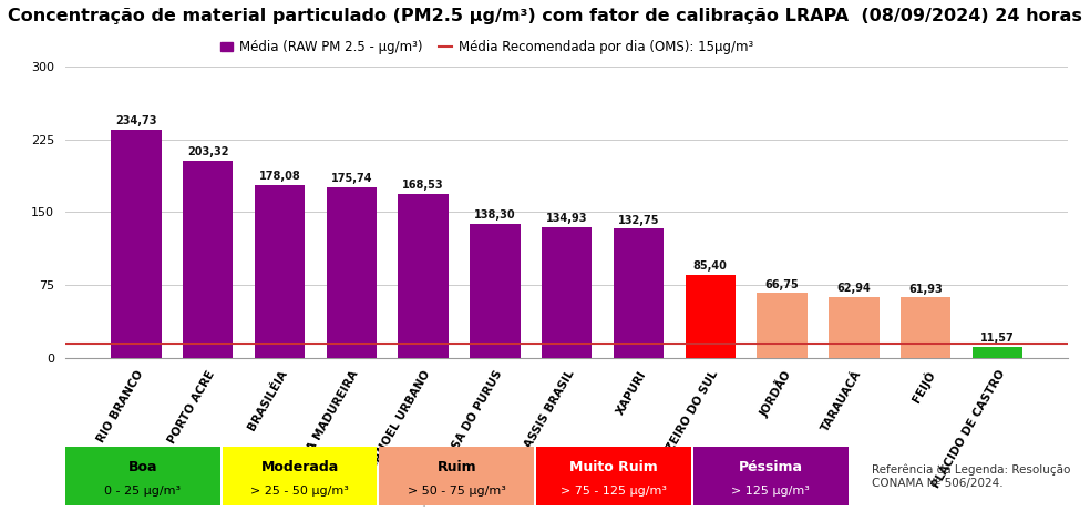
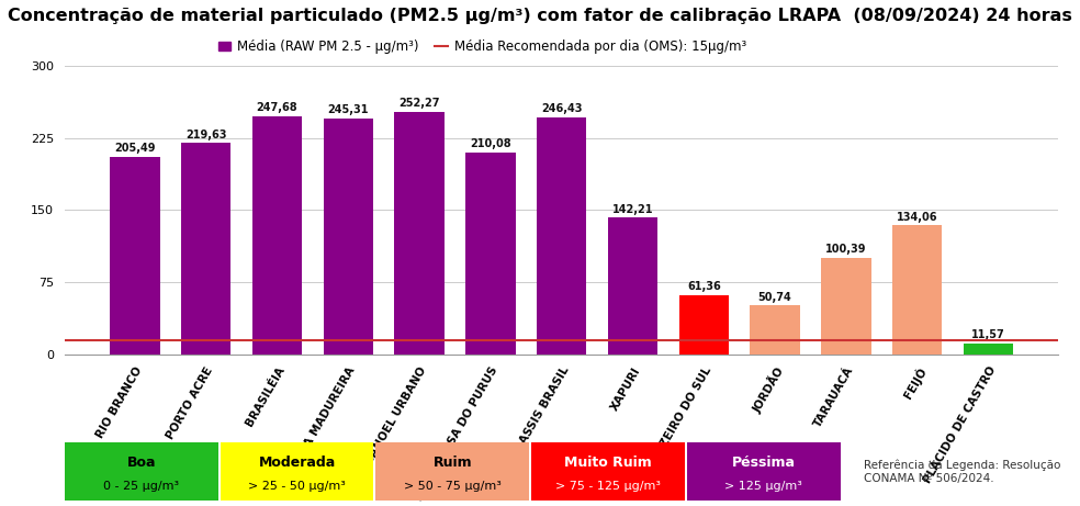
RIO BRANCO: 234,73 -> 205,49
PORTO ACRE: 203,32 -> 219,63
BRASILÉIA: 178,08 -> 247,68
SENA MADUREIRA: 175,74 -> 245,31
MANOEL URBANO: 168,53 -> 252,27
SANTA ROSA DO PURUS: 138,30 -> 210,08
ASSIS BRASIL: 134,93 -> 246,43
XAPURI: 132,75 -> 142,21
CRUZEIRO DO SUL: 85,40 -> 61,36
JORDÃO: 66,75 -> 50,74
TARAUACÁ: 62,94 -> 100,39
FEIJÓ: 61,93 -> 134,06
